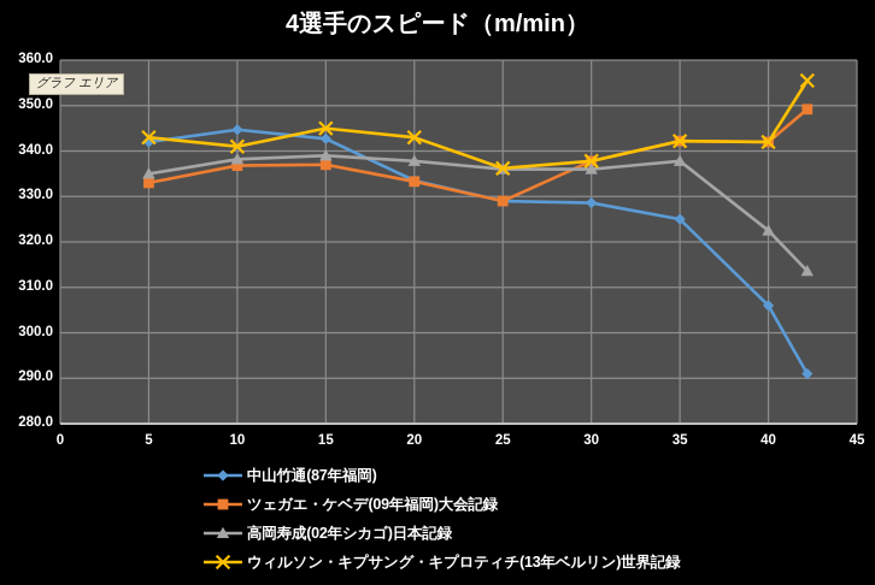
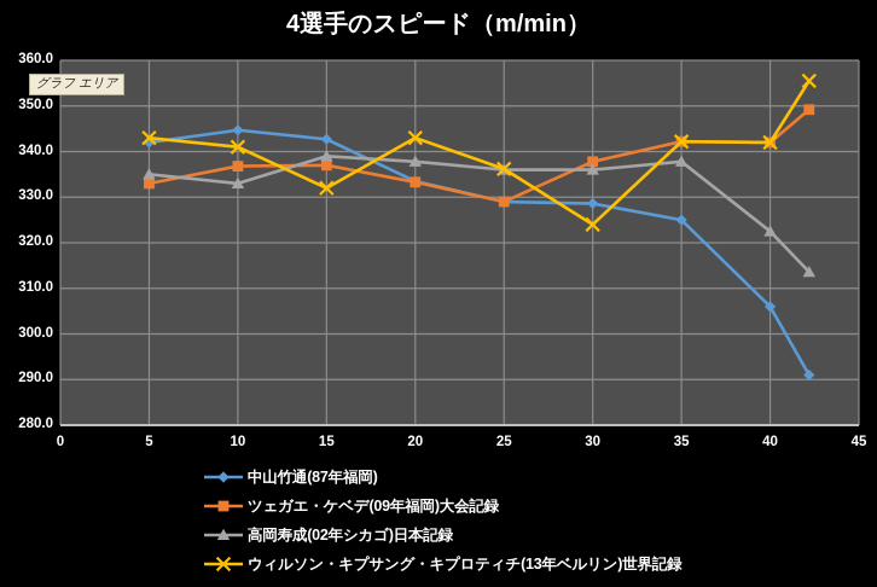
高岡寿成(02年シカゴ)日本記録/10: 338 -> 333
ウィルソン・キプサング・キプロティチ(13年ベルリン)世界記録/15: 345 -> 332
ウィルソン・キプサング・キプロティチ(13年ベルリン)世界記録/30: 338 -> 324
